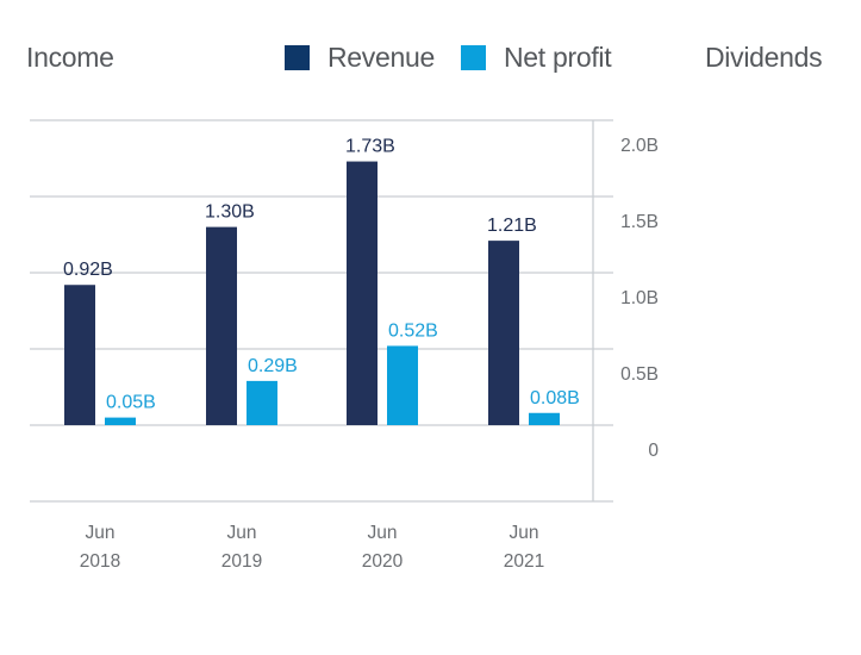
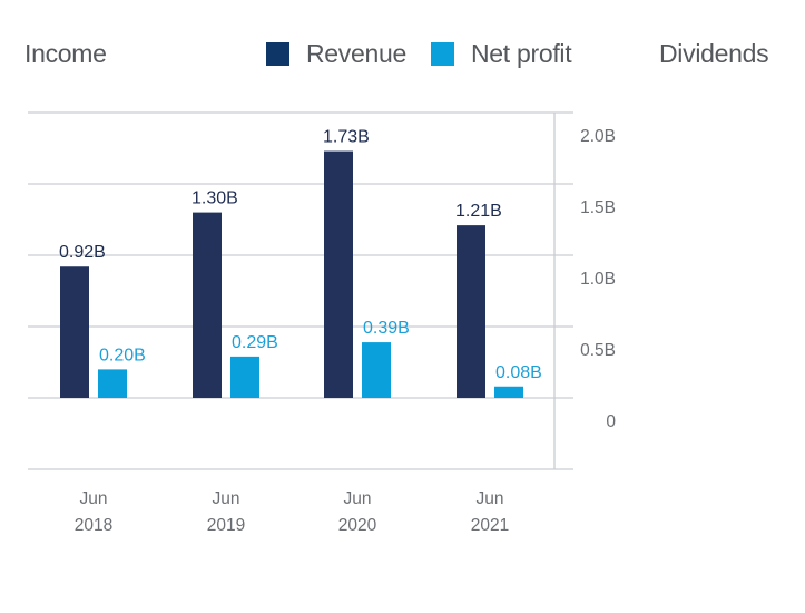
Net profit/Jun 2018: 0.05B -> 0.20B
Net profit/Jun 2020: 0.52B -> 0.39B
